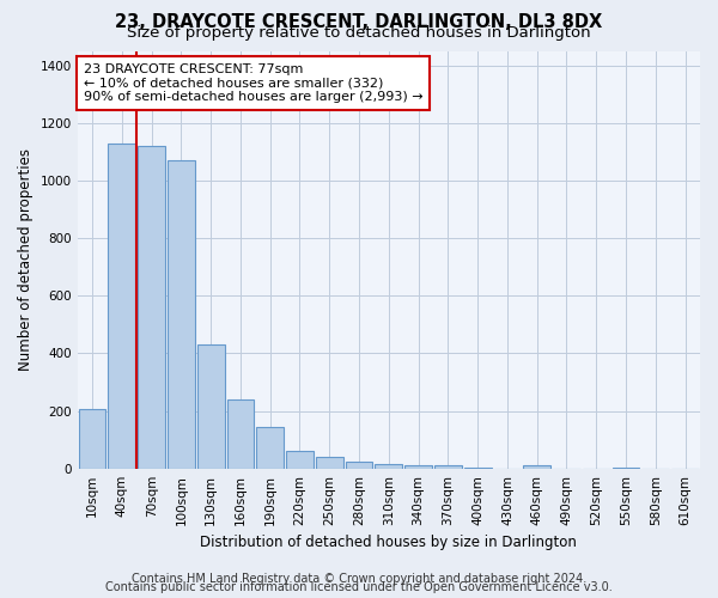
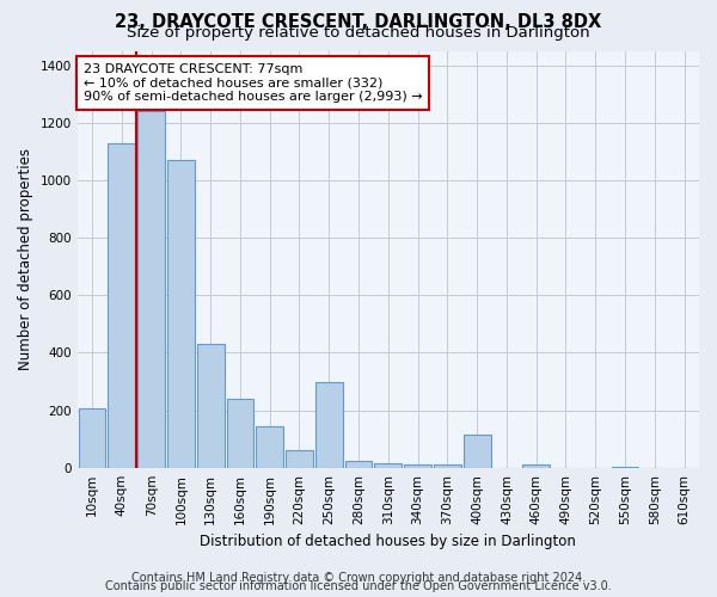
70sqm: 1120 -> 1240
250sqm: 40 -> 300
400sqm: 5 -> 115
